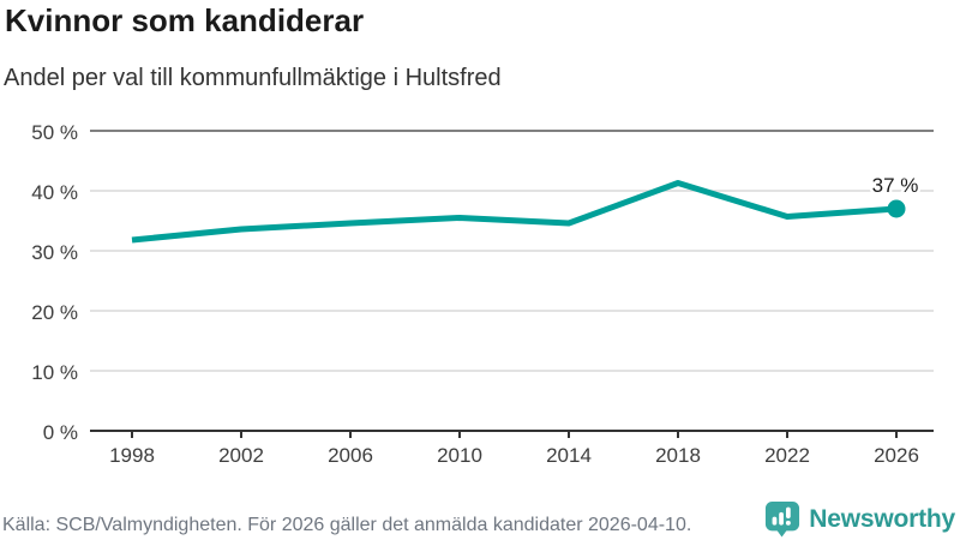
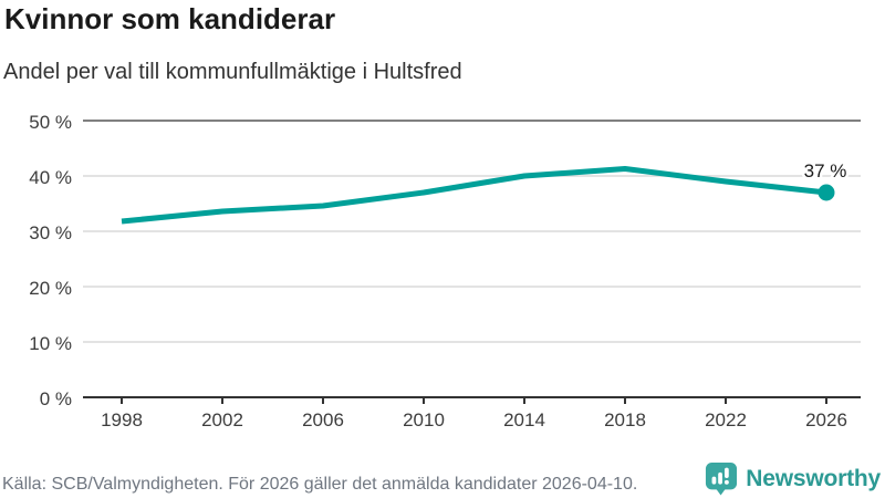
2010: 36% -> 37%
2014: 35% -> 40%
2022: 36% -> 39%
